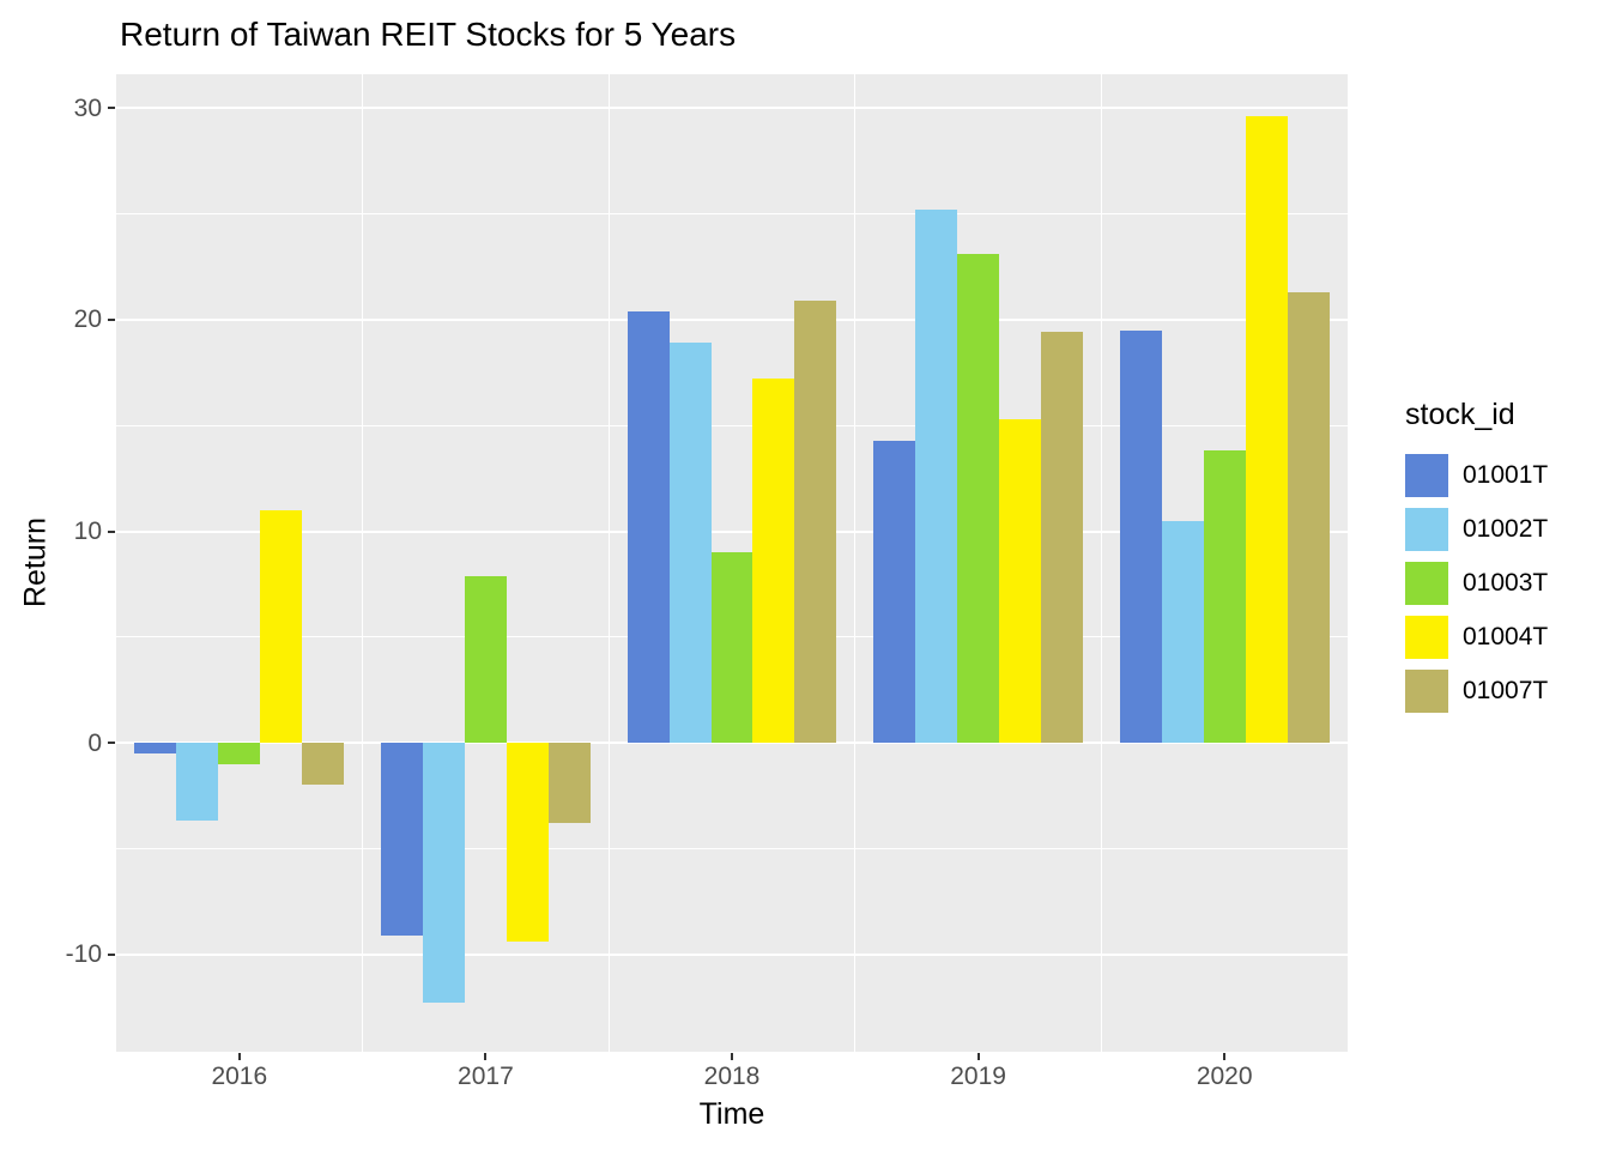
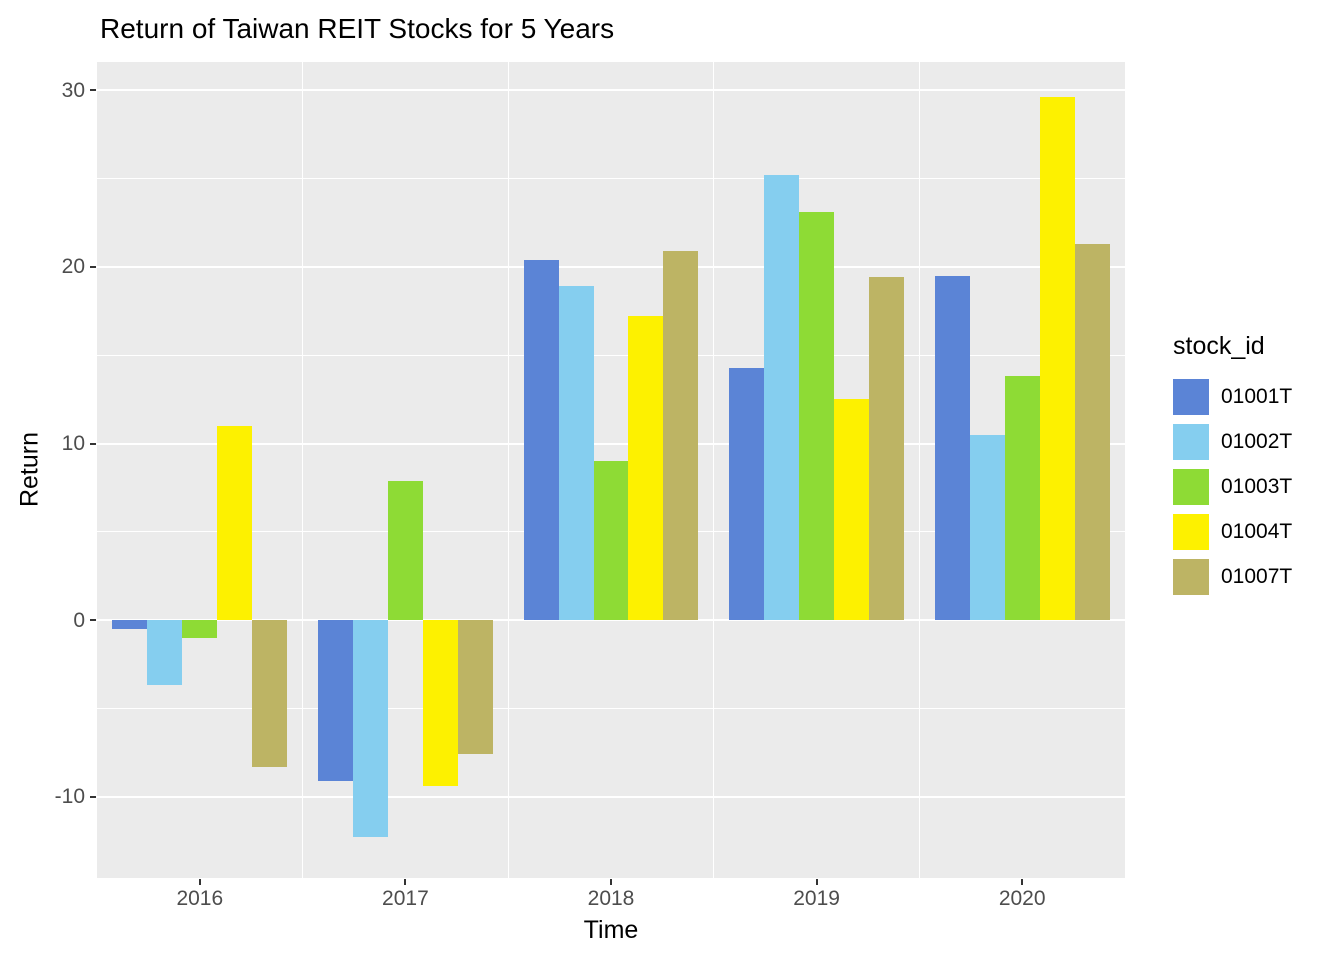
01007T/2016: -2.0 -> -8.3
01007T/2017: -3.8 -> -7.6
01004T/2019: 15.3 -> 12.5
